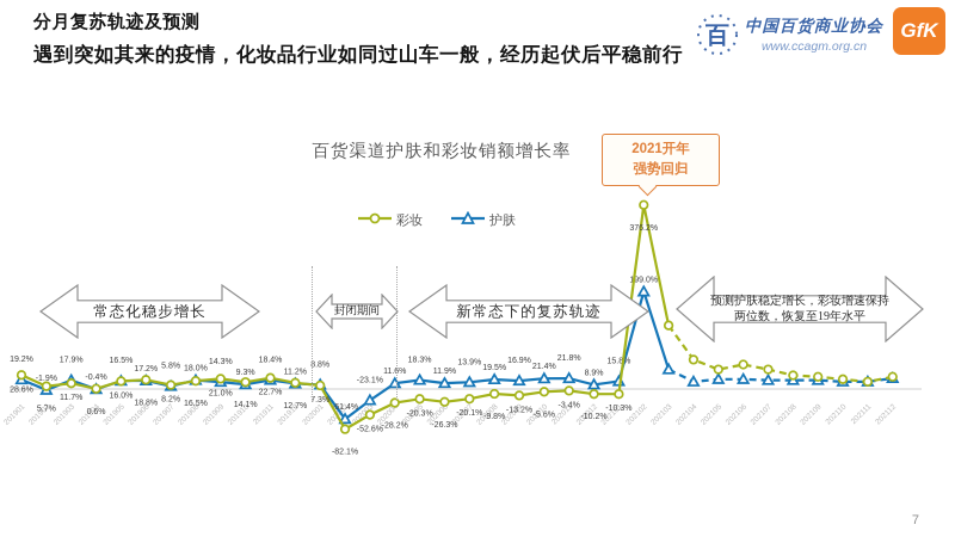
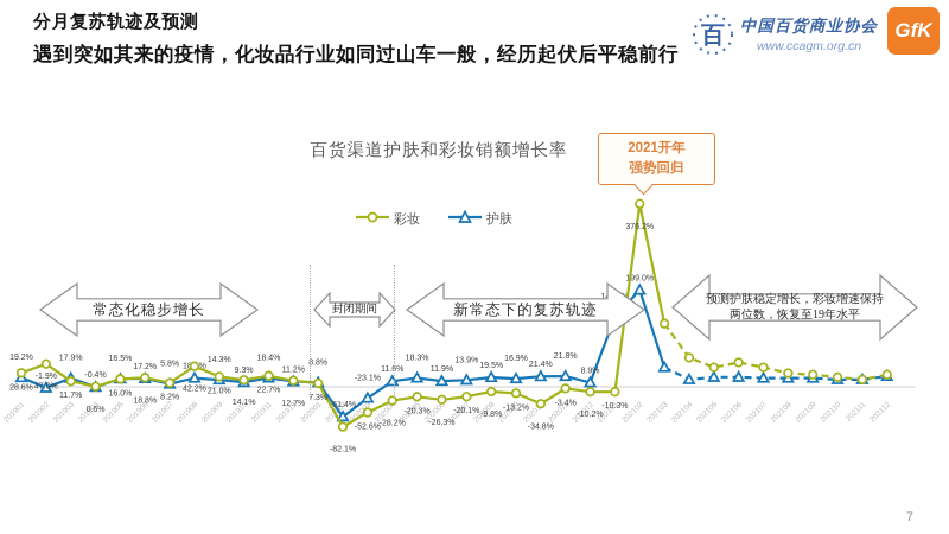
彩妆/201902: 5.7% -> 47.0%
彩妆/201908: 16.5% -> 42.2%
彩妆/202010: -5.6% -> -34.8%
护肤/202101: 15.8% -> 143.9%
